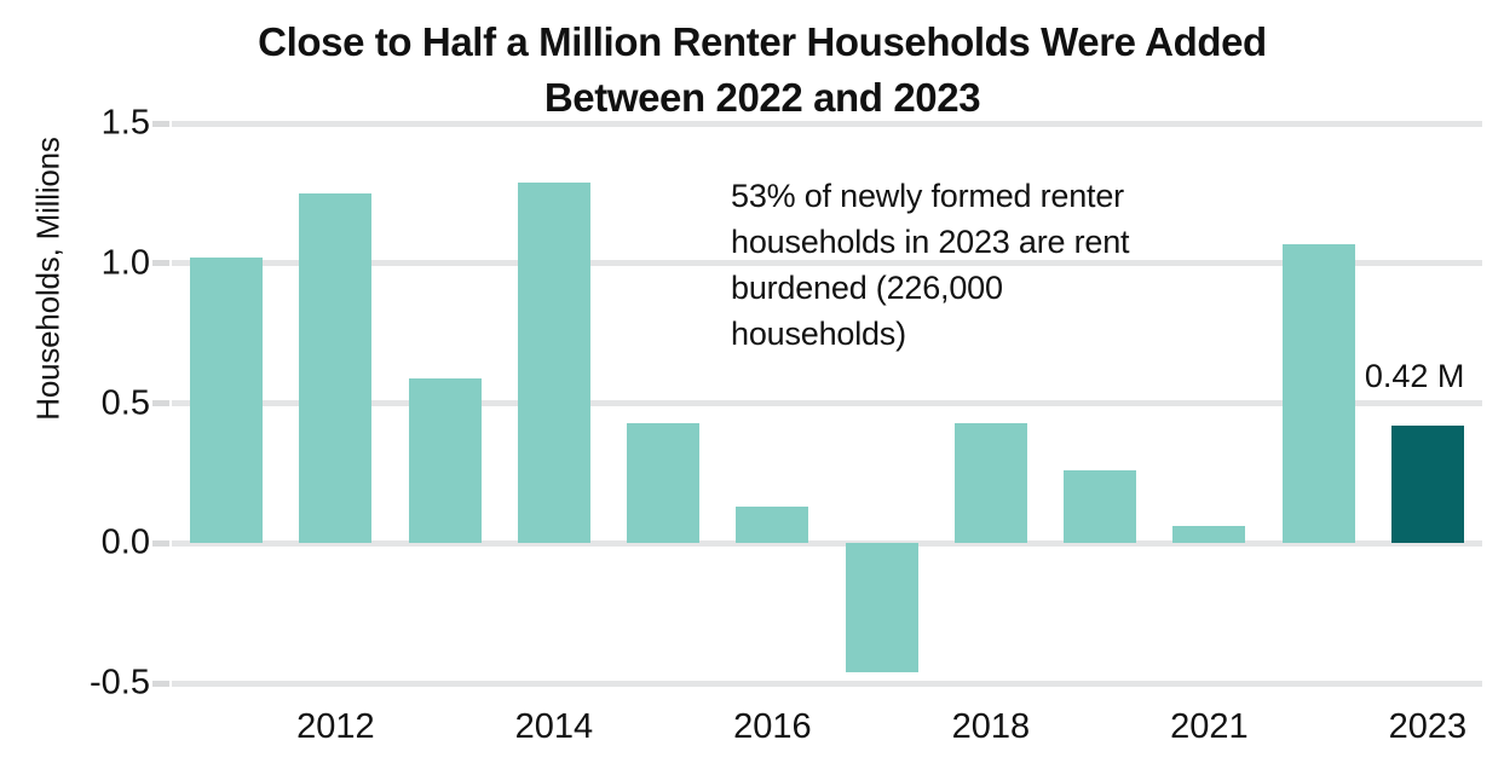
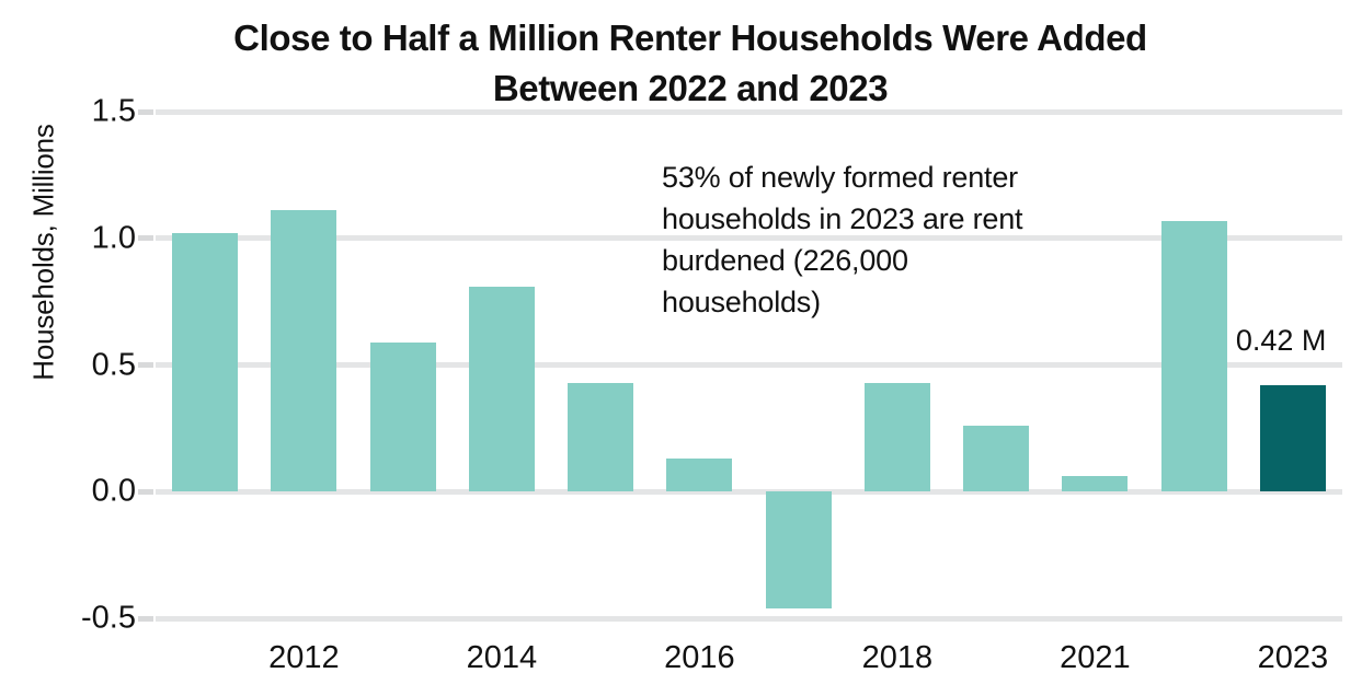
2012: 1.25 -> 1.11
2014: 1.29 -> 0.81
